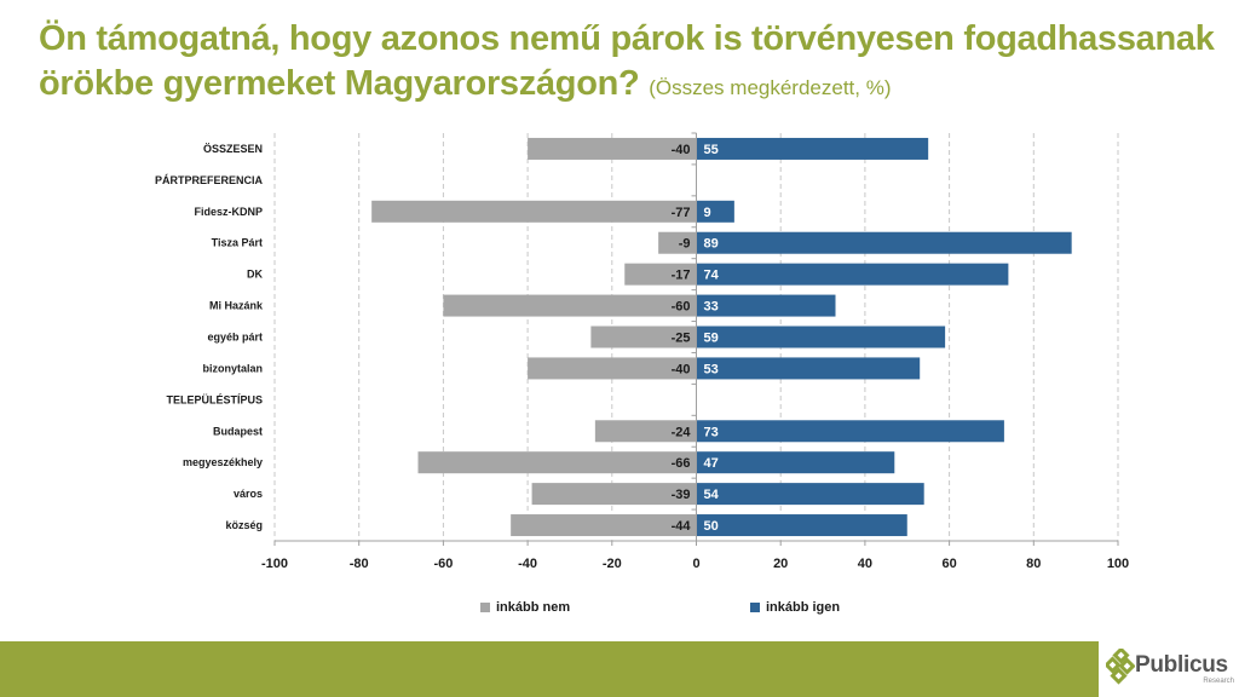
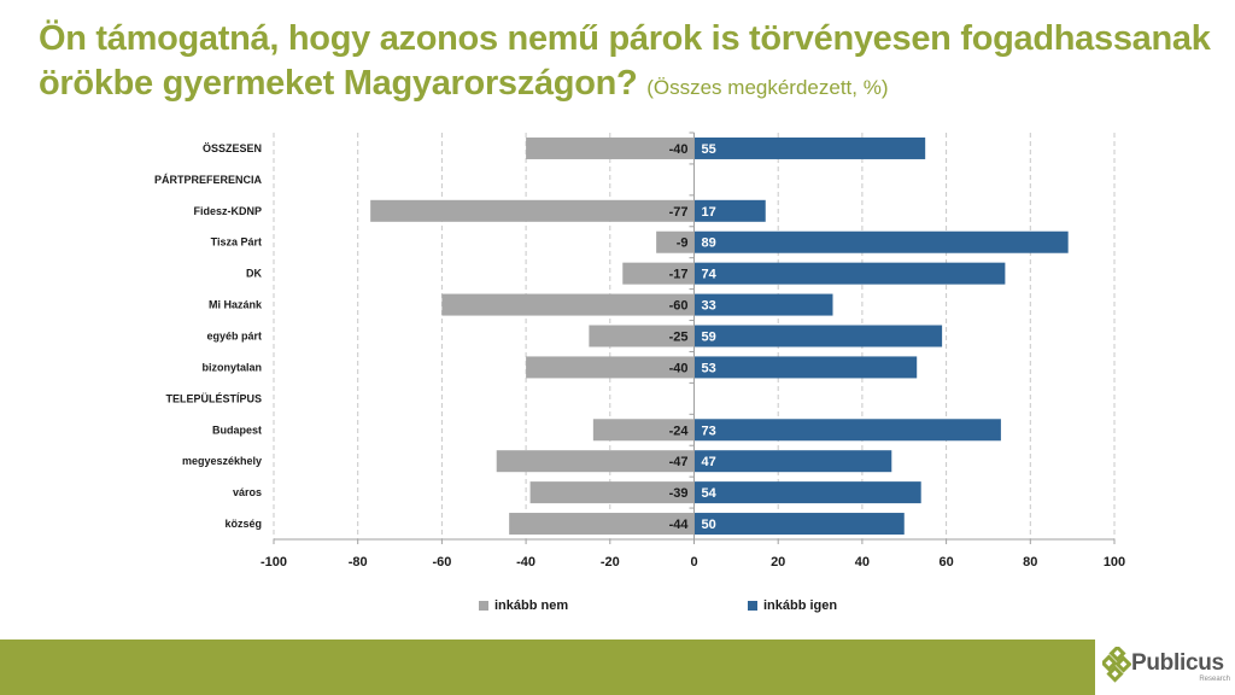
inkább igen/Fidesz-KDNP: 9 -> 17
inkább nem/megyeszékhely: -66 -> -47
